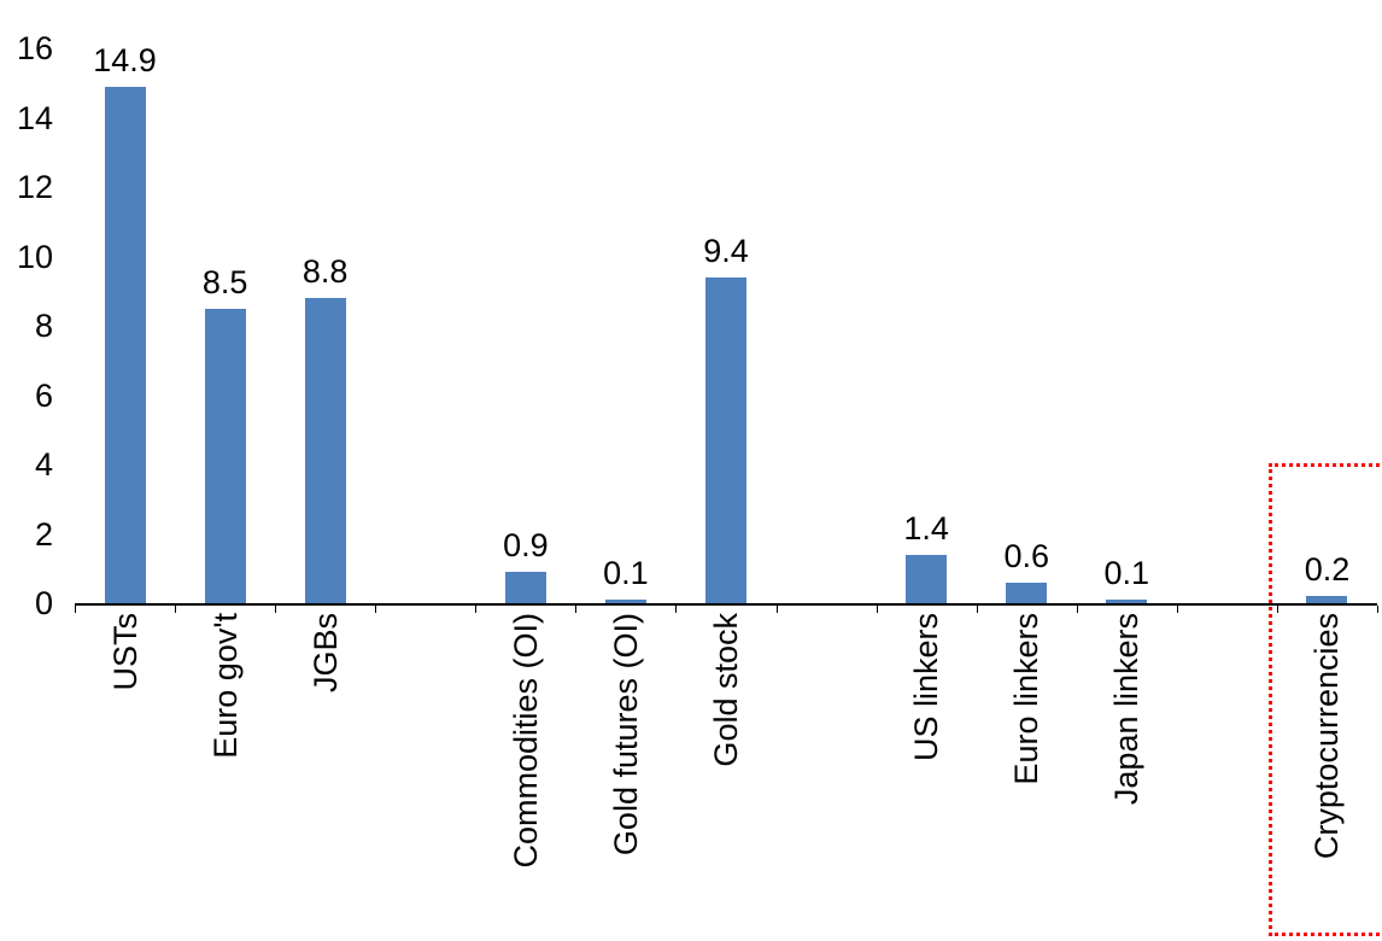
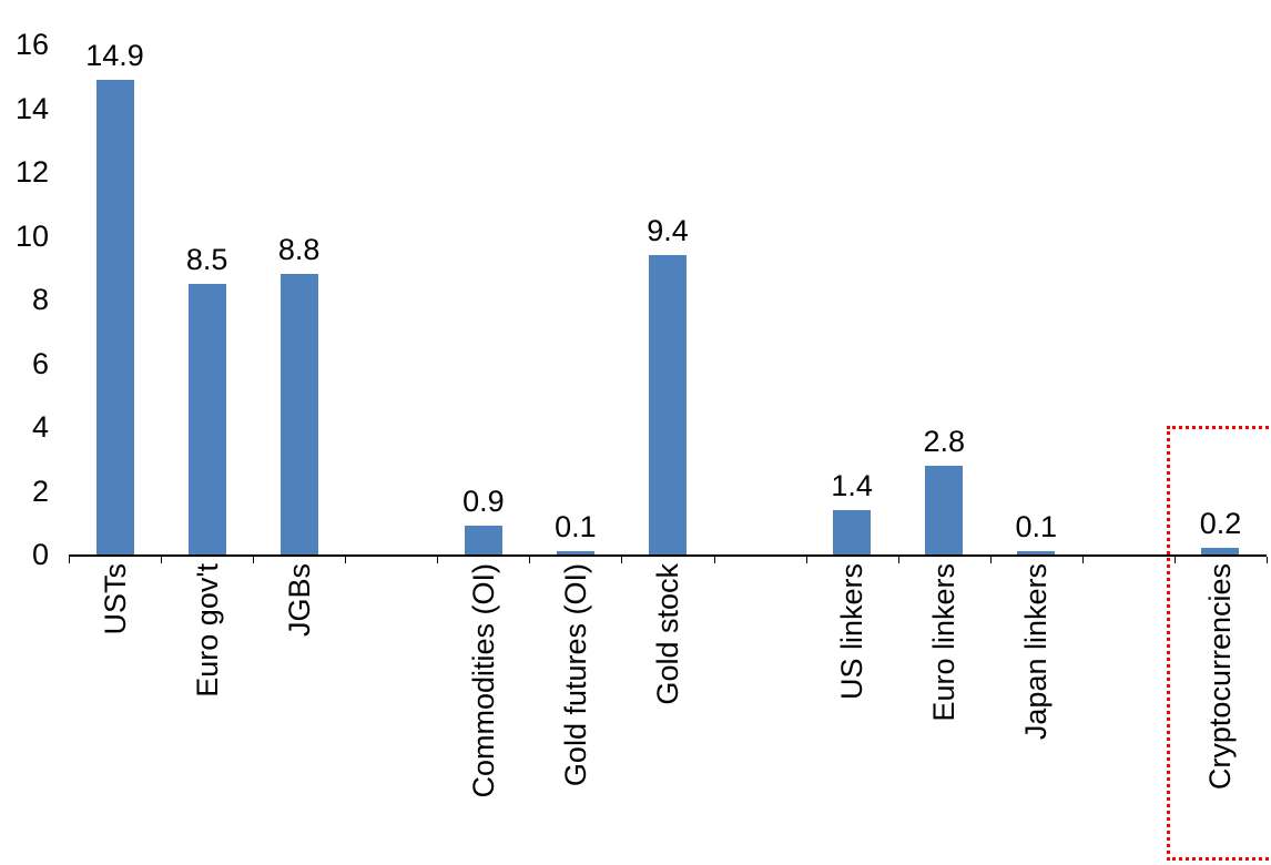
Euro linkers: 0.6 -> 2.8
